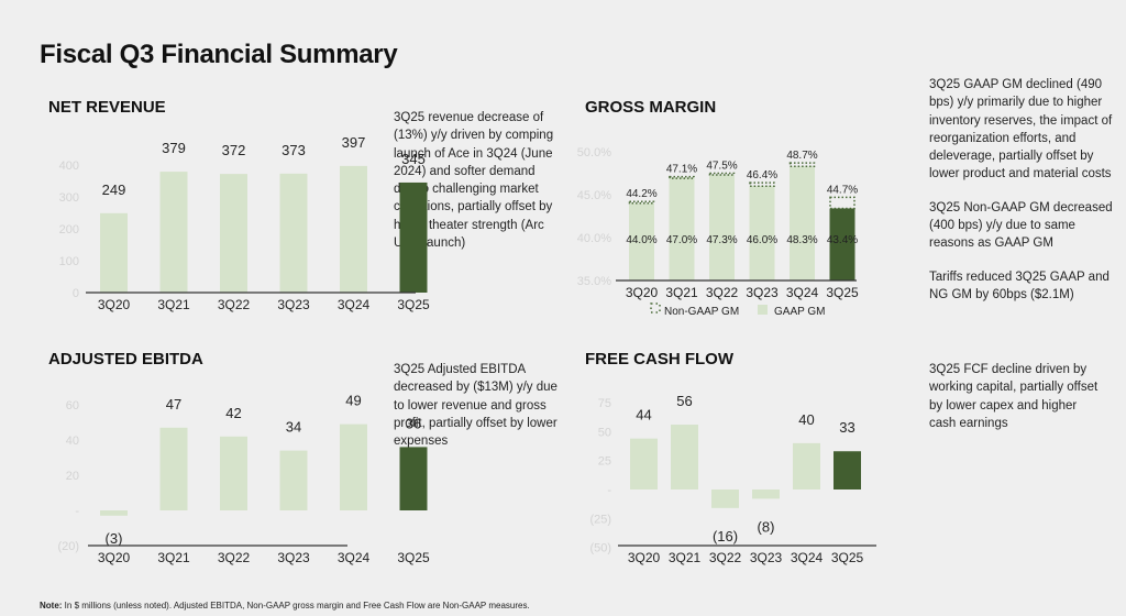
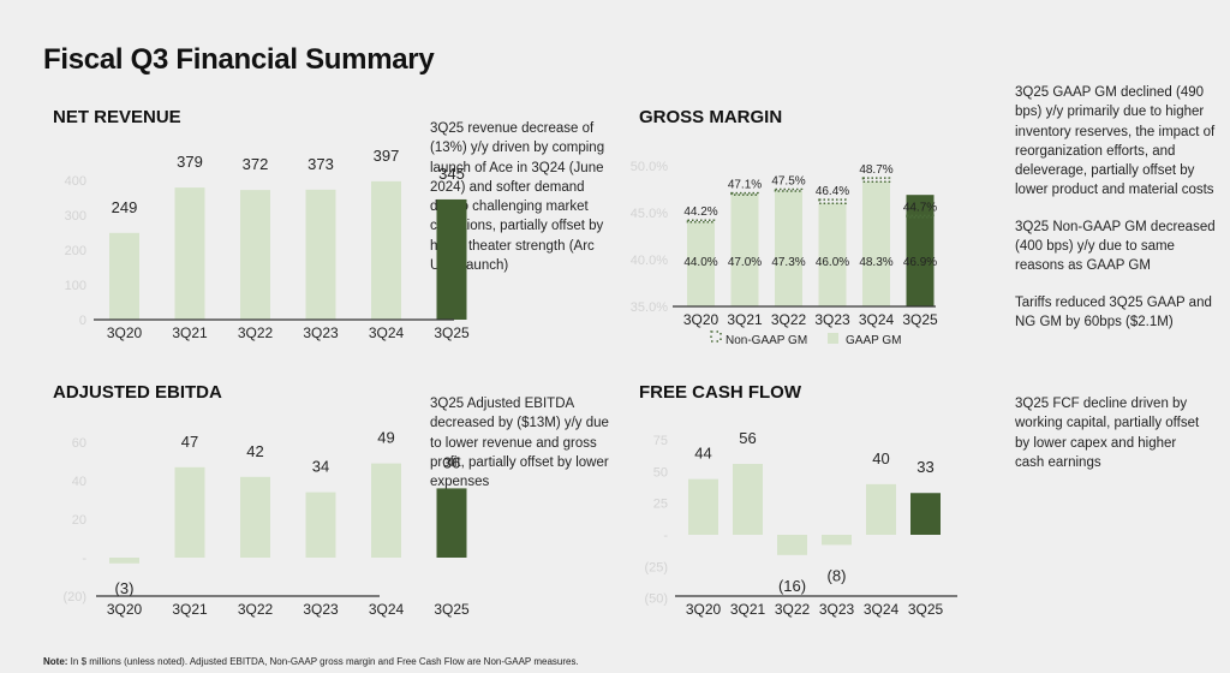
GROSS MARGIN/GAAP GM/3Q25: 43.4% -> 46.9%
